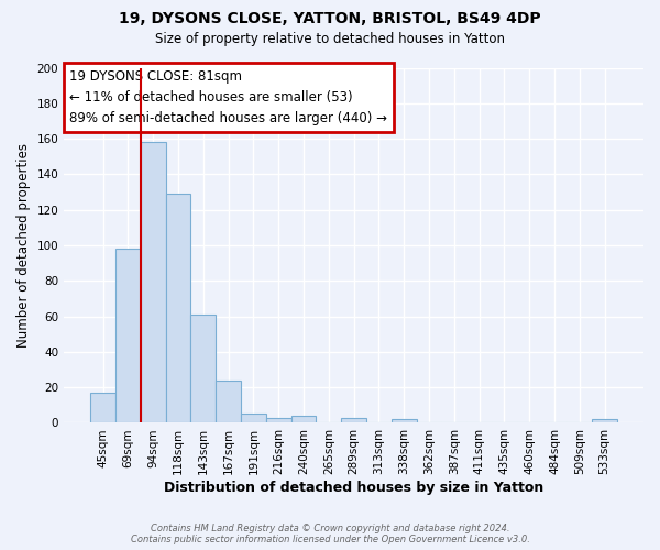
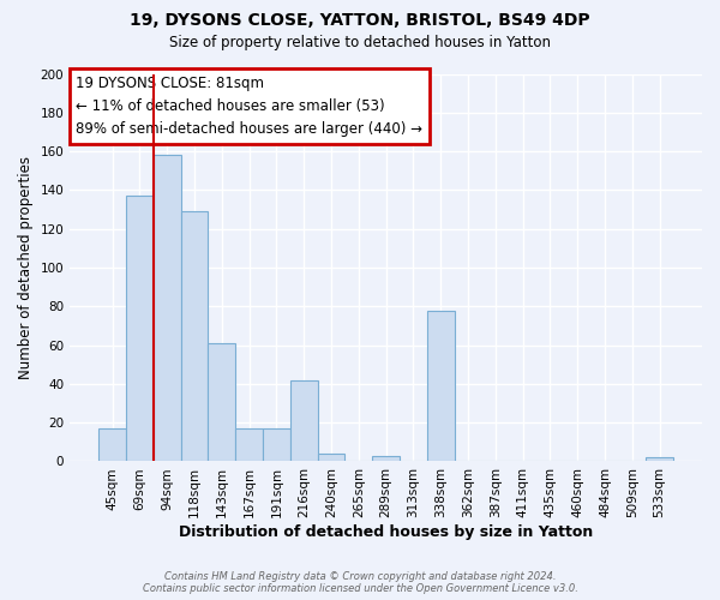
69sqm: 98 -> 137
167sqm: 24 -> 17
191sqm: 5 -> 17
216sqm: 3 -> 42
338sqm: 2 -> 78
